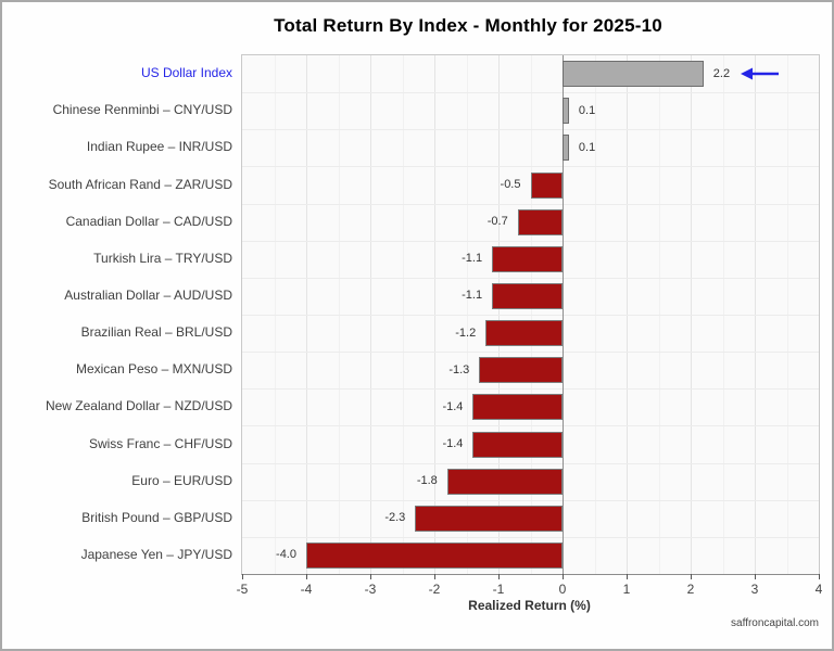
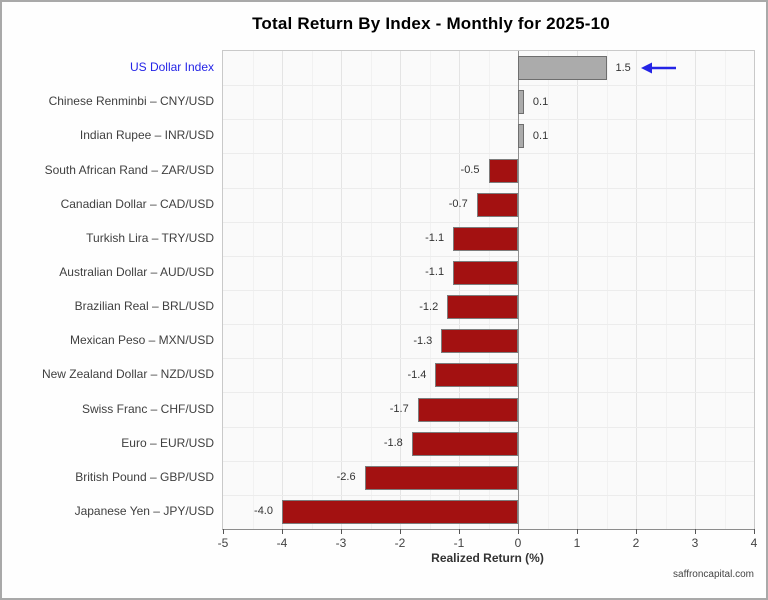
US Dollar Index: 2.2 -> 1.5
Swiss Franc – CHF/USD: -1.4 -> -1.7
British Pound – GBP/USD: -2.3 -> -2.6
